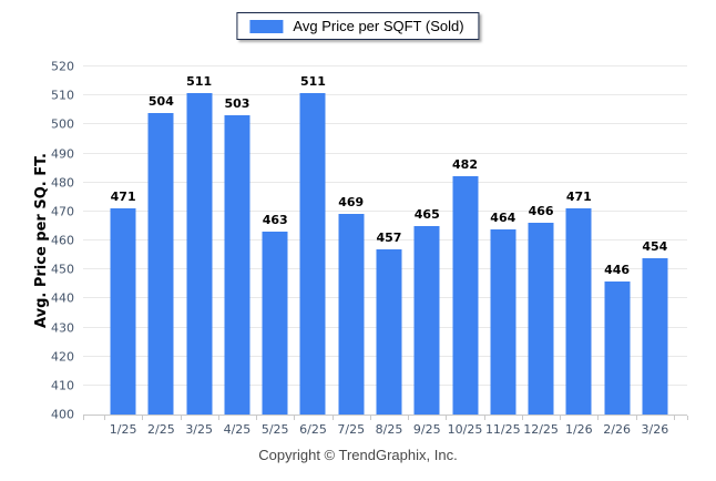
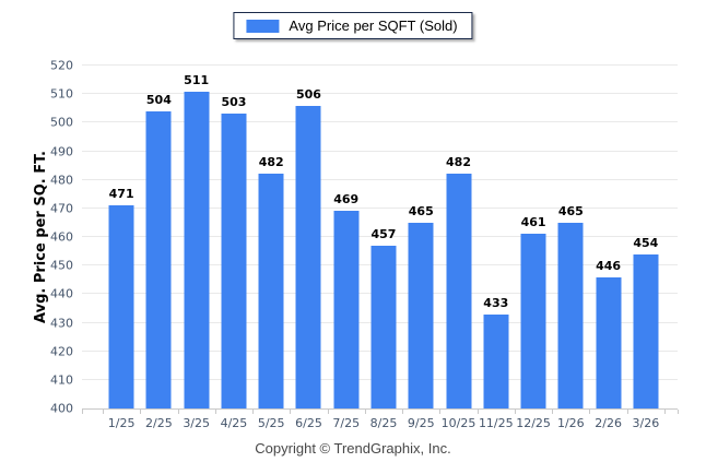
5/25: 463 -> 482
6/25: 511 -> 506
11/25: 464 -> 433
12/25: 466 -> 461
1/26: 471 -> 465
